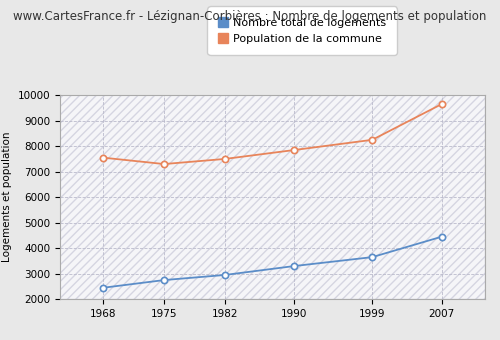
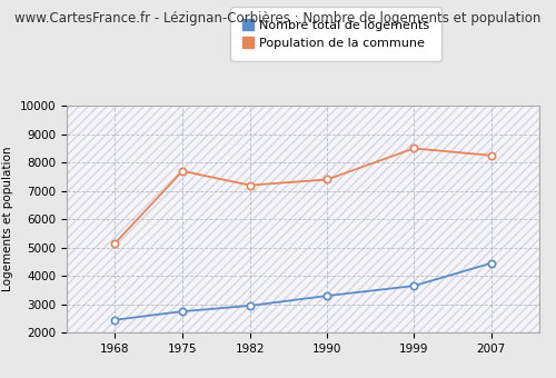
Population de la commune/1968: 7550 -> 5150
Population de la commune/1975: 7300 -> 7700
Population de la commune/1982: 7500 -> 7200
Population de la commune/1990: 7850 -> 7400
Population de la commune/1999: 8250 -> 8500
Population de la commune/2007: 9650 -> 8250
